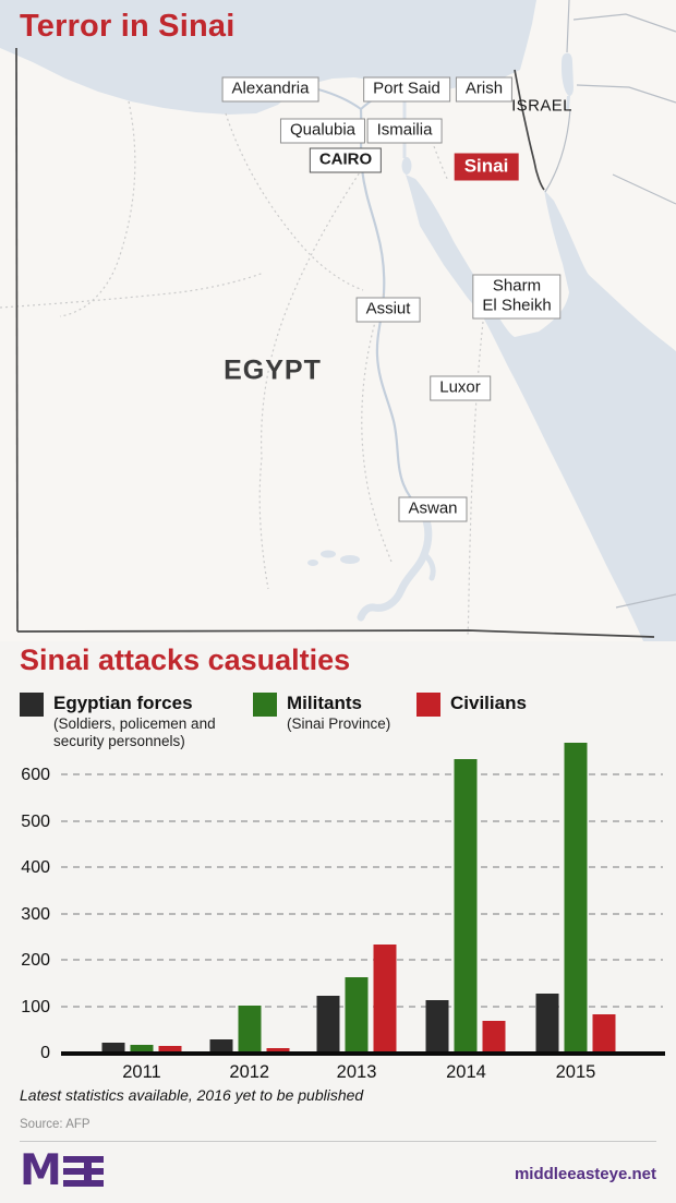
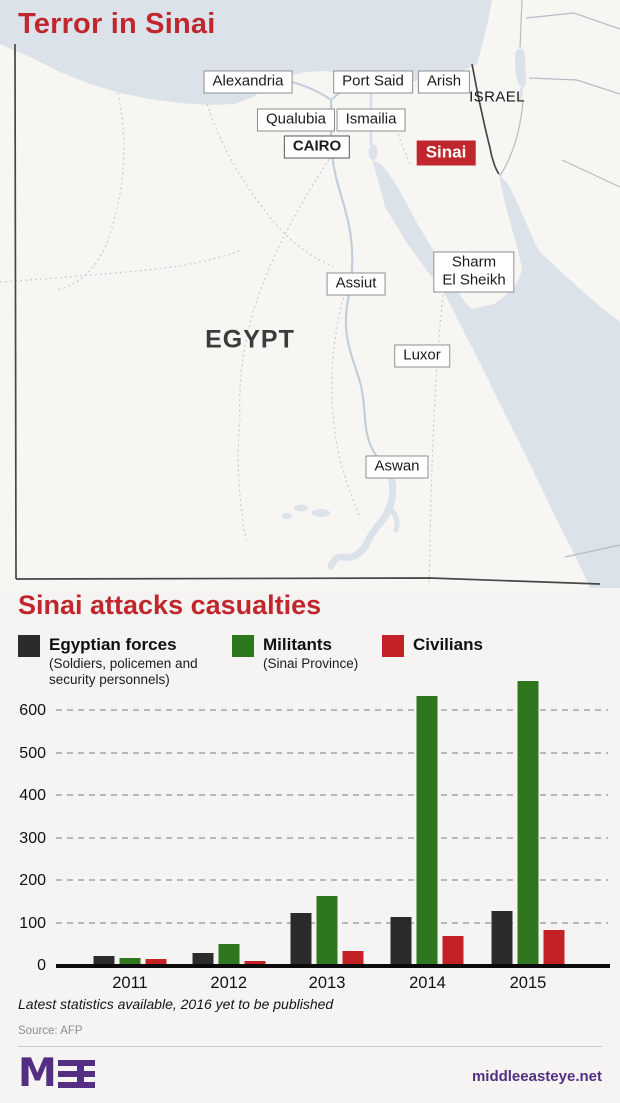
Militants/2012: 100 -> 50
Civilians/2013: 230 -> 30
